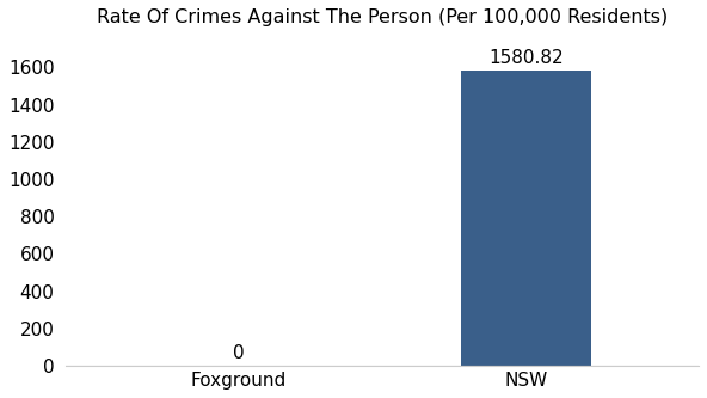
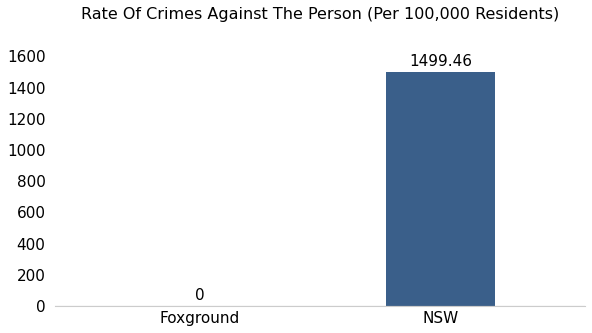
NSW: 1580.82 -> 1499.46
